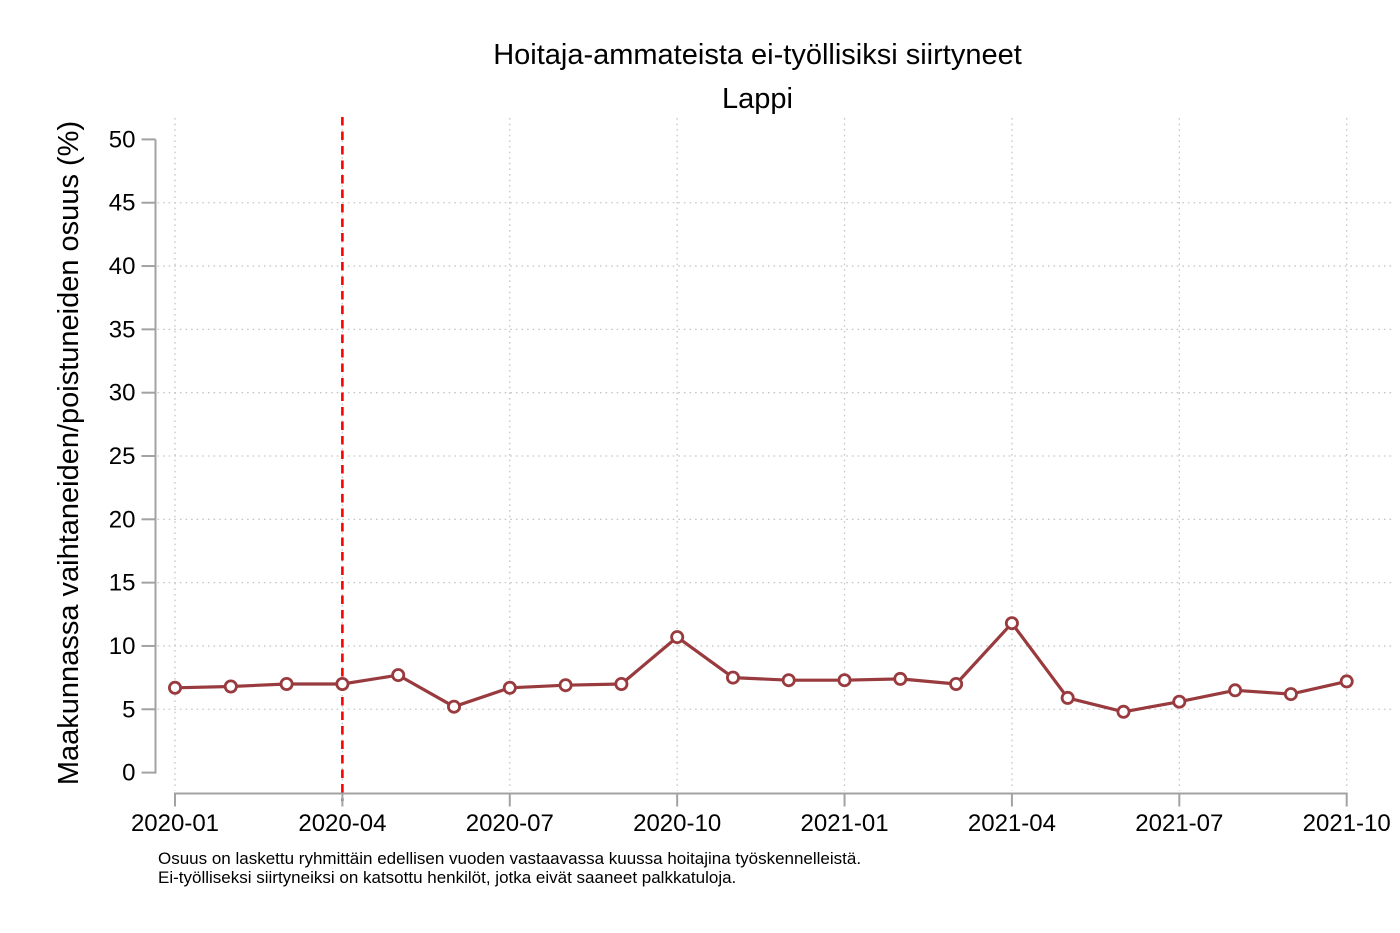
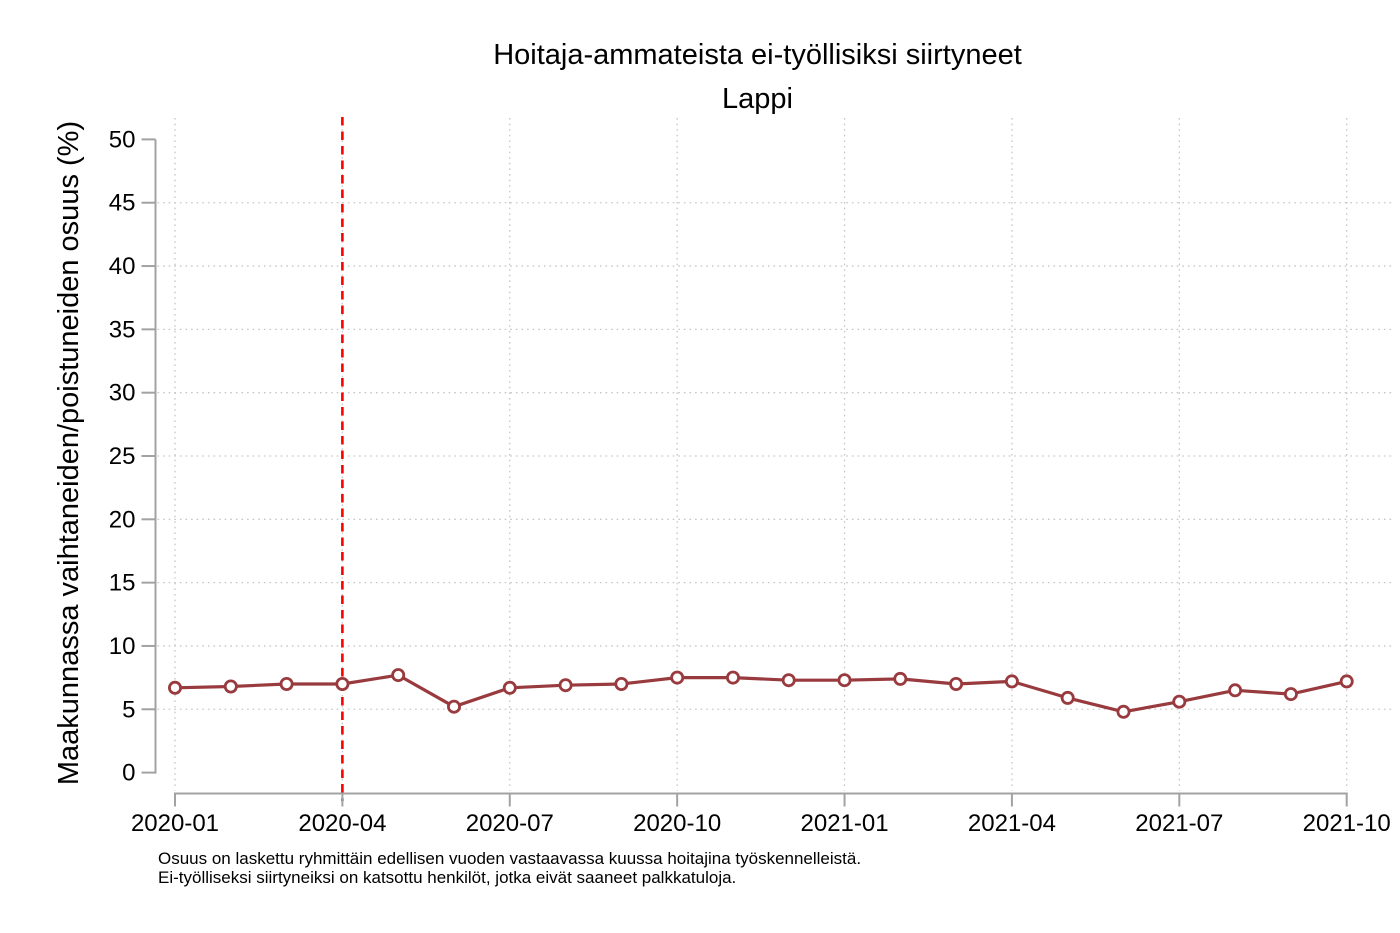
2020-10: 10.7 -> 7.5
2021-04: 11.8 -> 7.2
